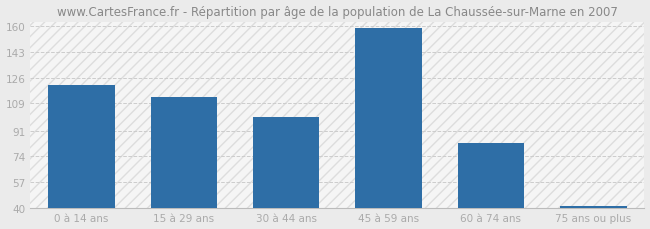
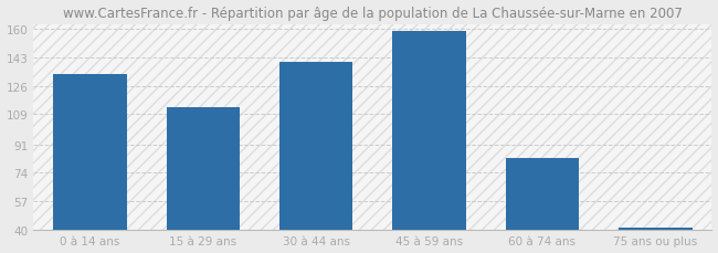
0 à 14 ans: 121 -> 133
30 à 44 ans: 100 -> 140
